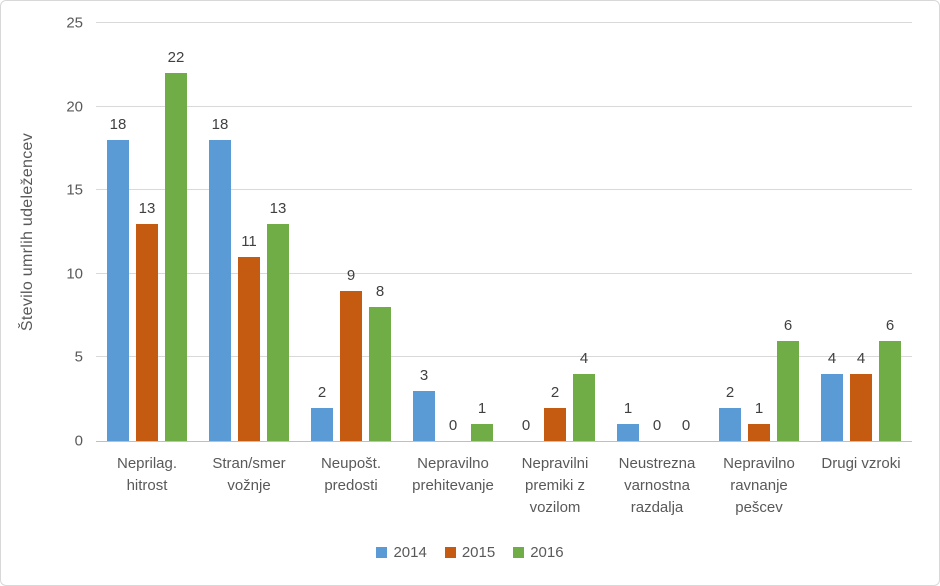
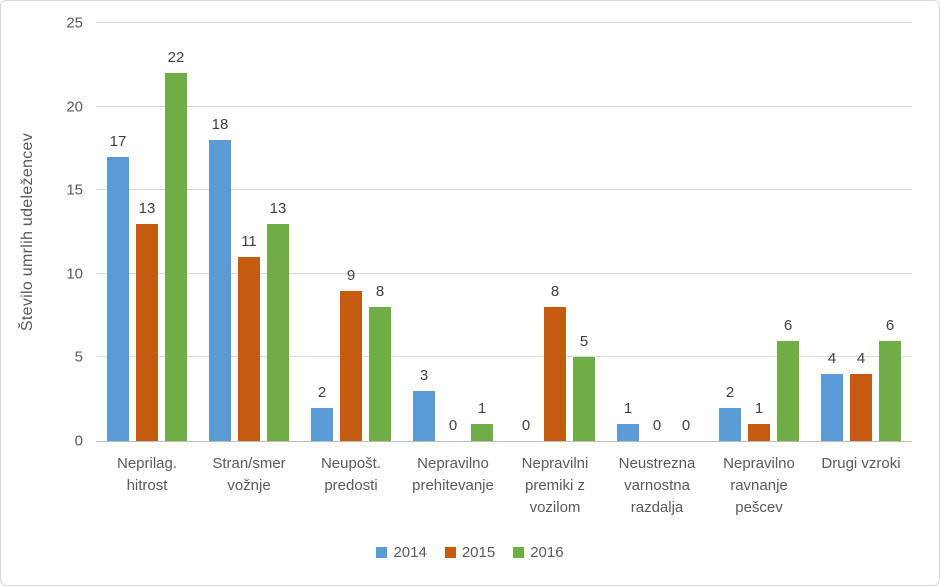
2014/Neprilag. hitrost: 18 -> 17
2015/Nepravilni premiki z vozilom: 2 -> 8
2016/Nepravilni premiki z vozilom: 4 -> 5
